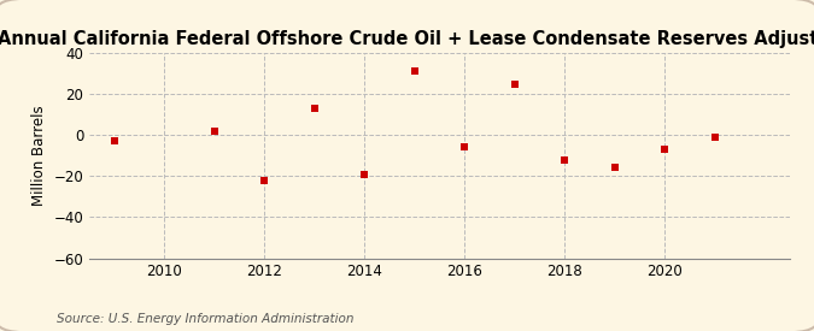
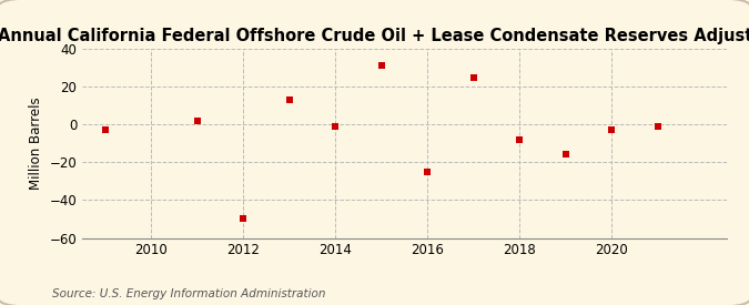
2012: -22 -> -50
2014: -19 -> -1
2016: -6 -> -25
2018: -12 -> -8
2020: -7 -> -3
